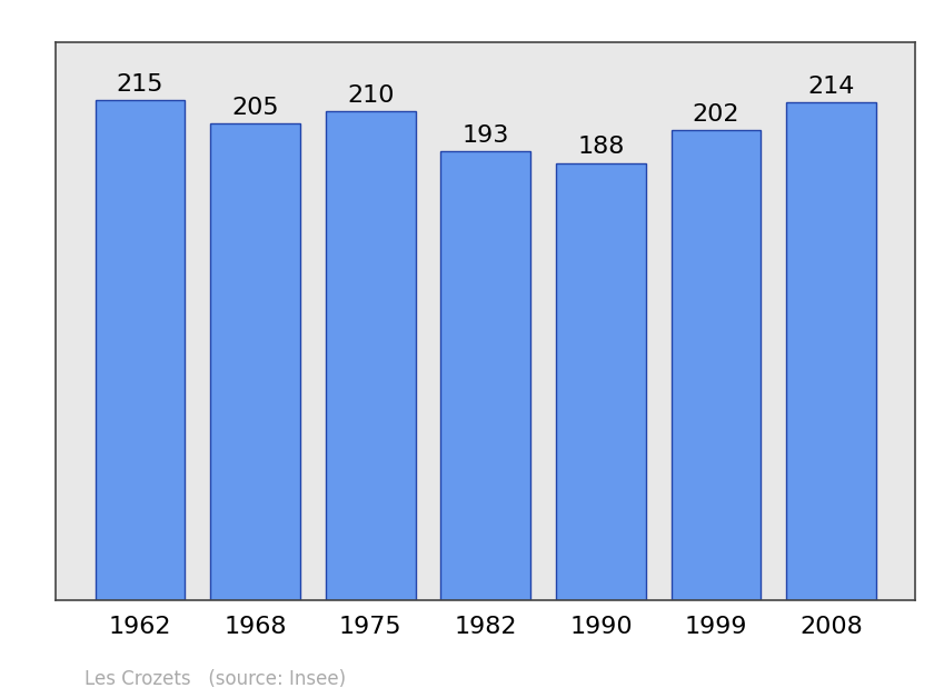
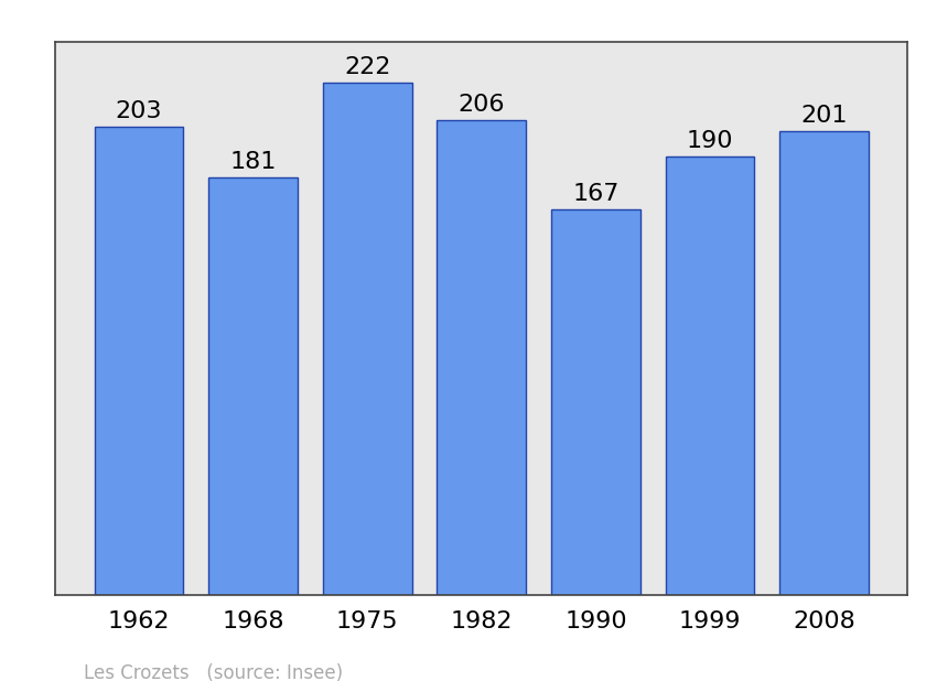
1962: 215 -> 203
1968: 205 -> 181
1975: 210 -> 222
1982: 193 -> 206
1990: 188 -> 167
1999: 202 -> 190
2008: 214 -> 201
